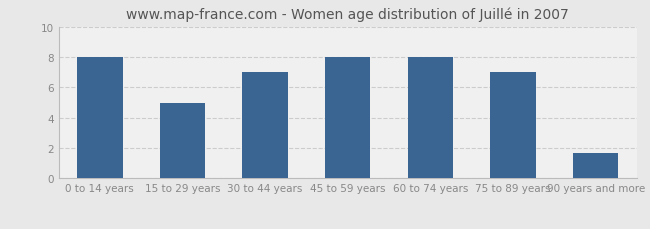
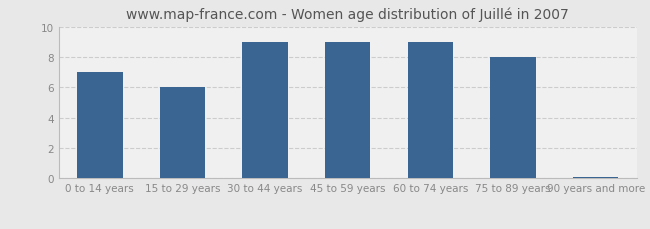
0 to 14 years: 8.0 -> 7.0
15 to 29 years: 5.0 -> 6.0
30 to 44 years: 7.0 -> 9.0
45 to 59 years: 8.0 -> 9.0
60 to 74 years: 8.0 -> 9.0
75 to 89 years: 7.0 -> 8.0
90 years and more: 1.7 -> 0.1
